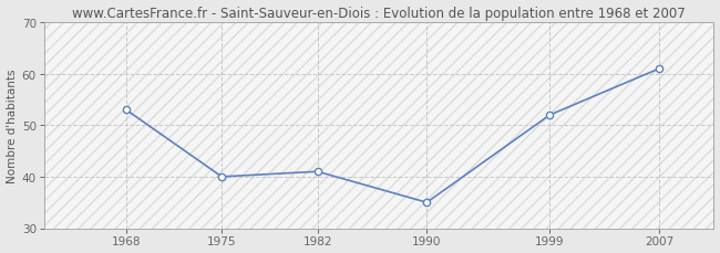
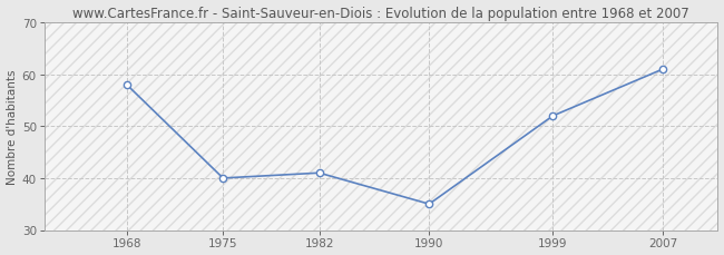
1968: 53 -> 58
